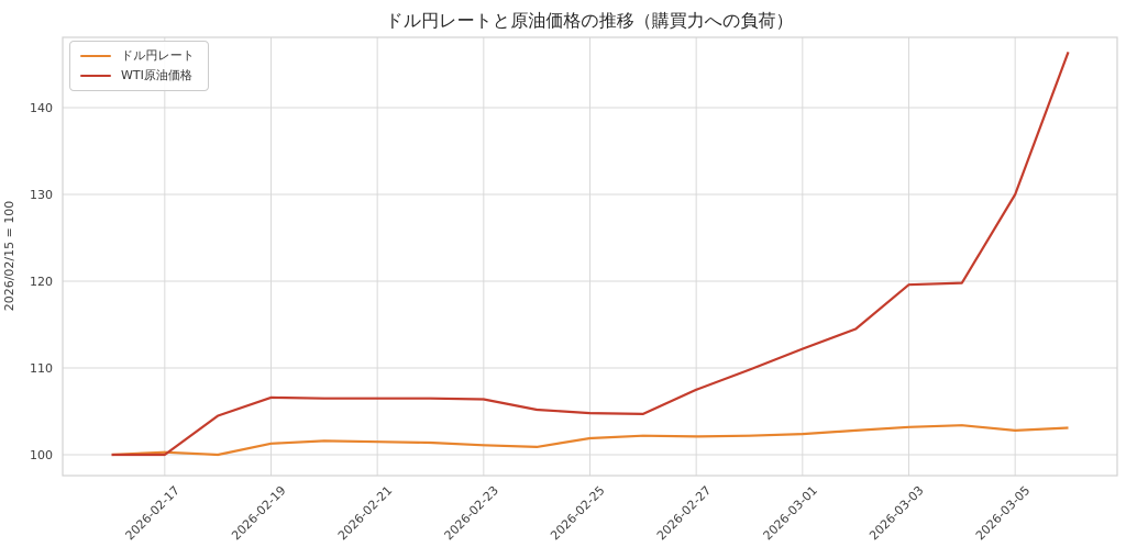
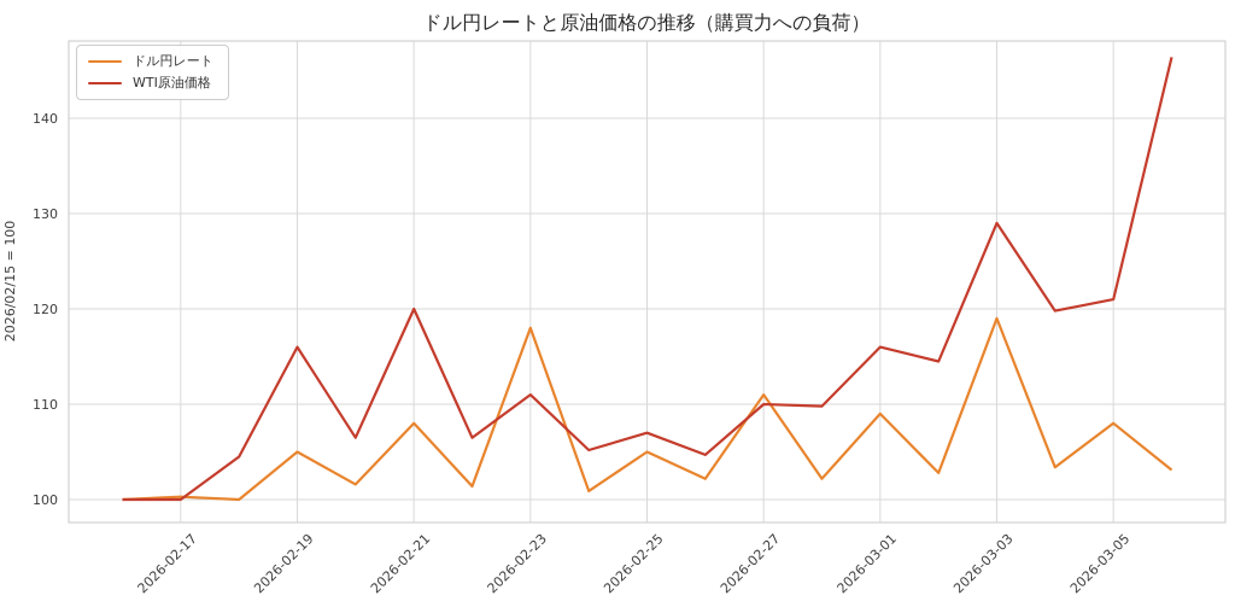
ドル円レート/2026-02-19: 101 -> 105
WTI原油価格/2026-02-19: 107 -> 116
ドル円レート/2026-02-21: 102 -> 108
WTI原油価格/2026-02-21: 106 -> 120
ドル円レート/2026-02-23: 101 -> 118
WTI原油価格/2026-02-23: 106 -> 111
ドル円レート/2026-02-25: 102 -> 105
WTI原油価格/2026-02-25: 105 -> 107
ドル円レート/2026-02-27: 102 -> 111
WTI原油価格/2026-02-27: 108 -> 110
ドル円レート/2026-03-01: 102 -> 109
WTI原油価格/2026-03-01: 112 -> 116
ドル円レート/2026-03-03: 103 -> 119
WTI原油価格/2026-03-03: 120 -> 129
ドル円レート/2026-03-05: 103 -> 108
WTI原油価格/2026-03-05: 130 -> 121
